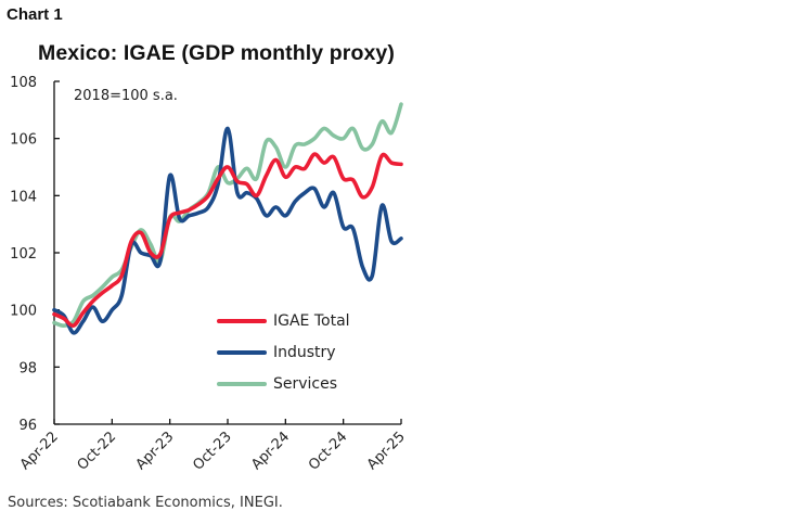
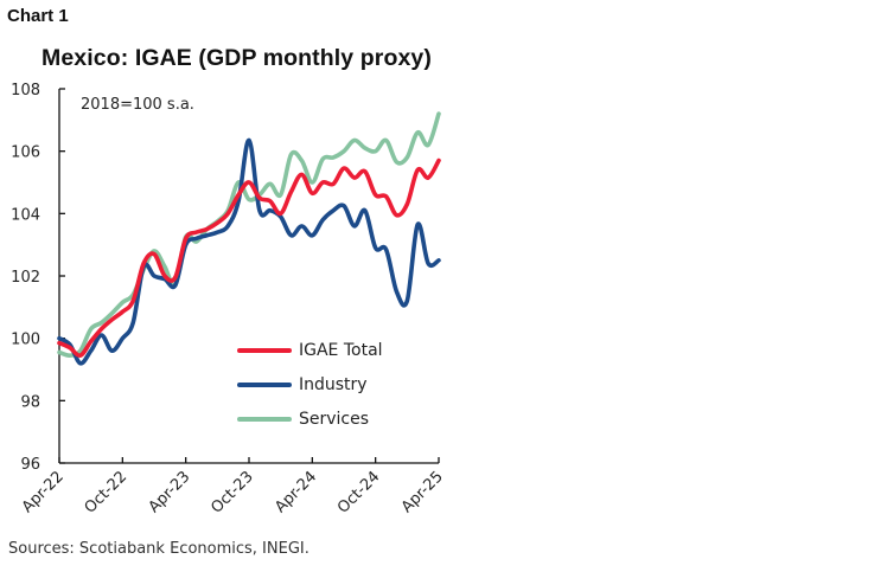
Industry/Apr-23: 104.7 -> 103.0
IGAE Total/Apr-25: 105.1 -> 105.7
